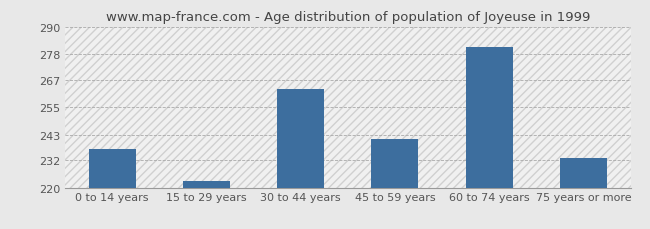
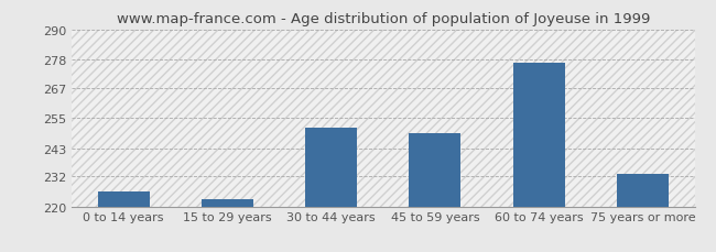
0 to 14 years: 237 -> 226
30 to 44 years: 263 -> 251
45 to 59 years: 241 -> 249
60 to 74 years: 281 -> 277
